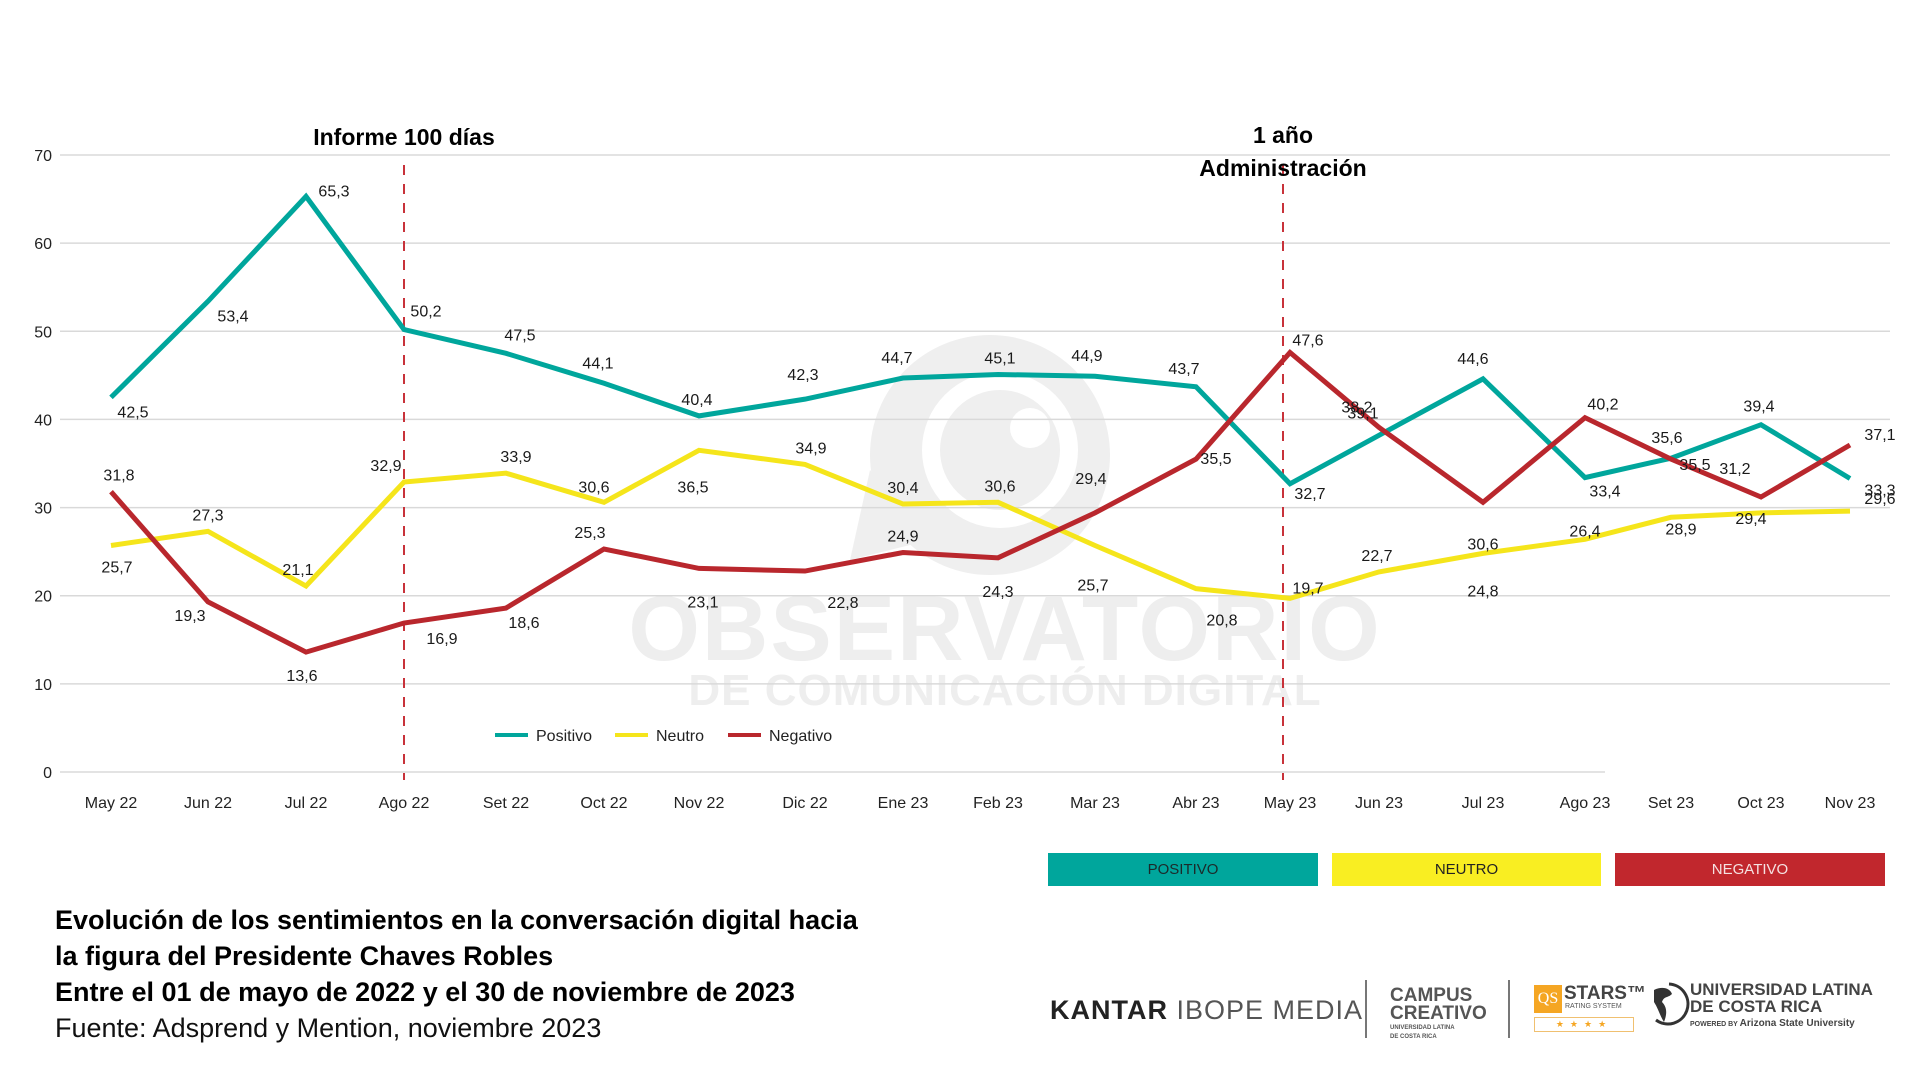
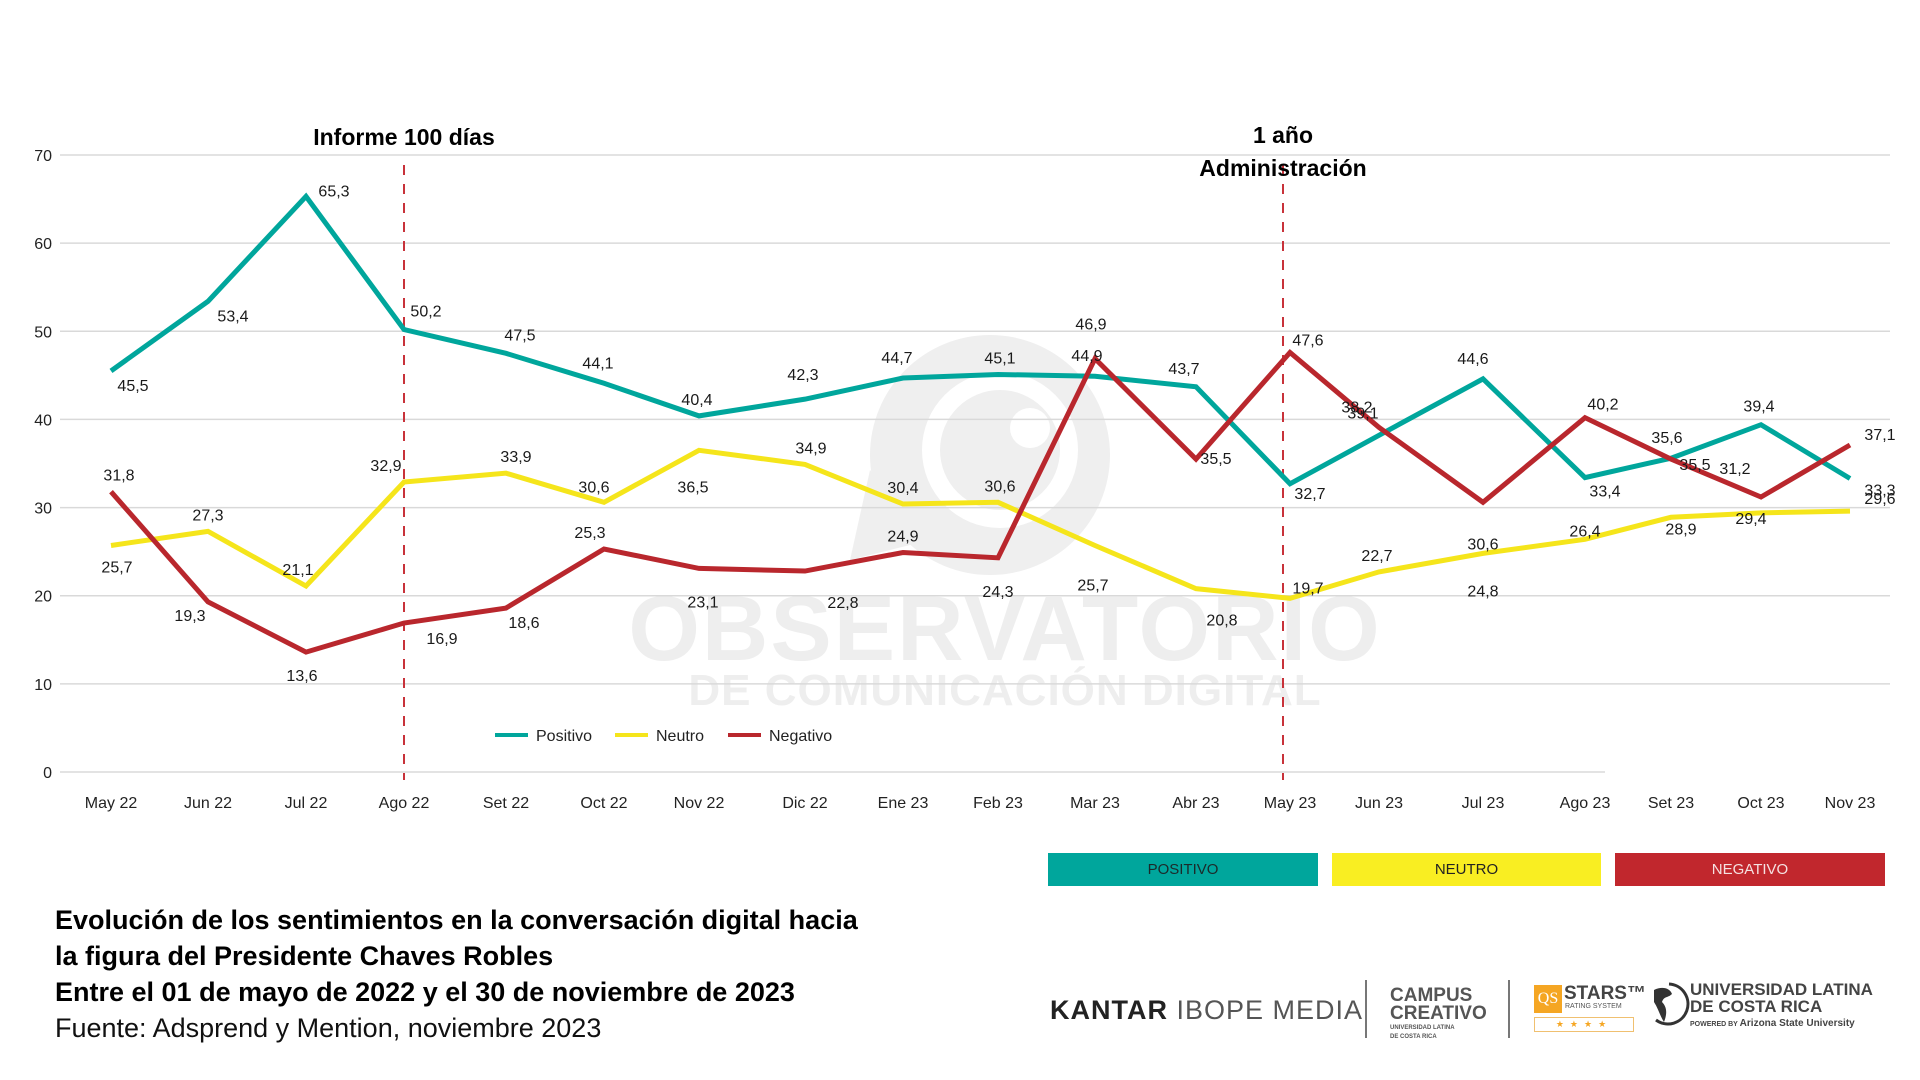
Positivo/May 22: 42,5 -> 45,5
Negativo/Mar 23: 29,4 -> 46,9
